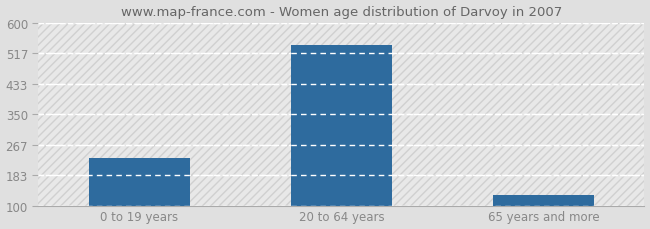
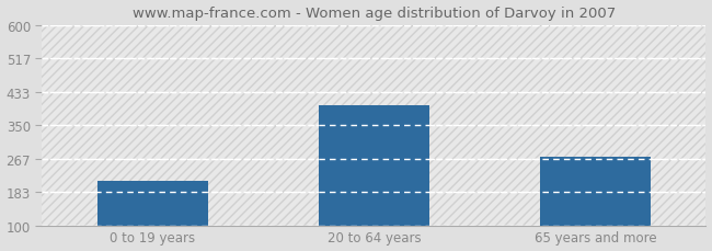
0 to 19 years: 230 -> 210
20 to 64 years: 540 -> 400
65 years and more: 130 -> 270
